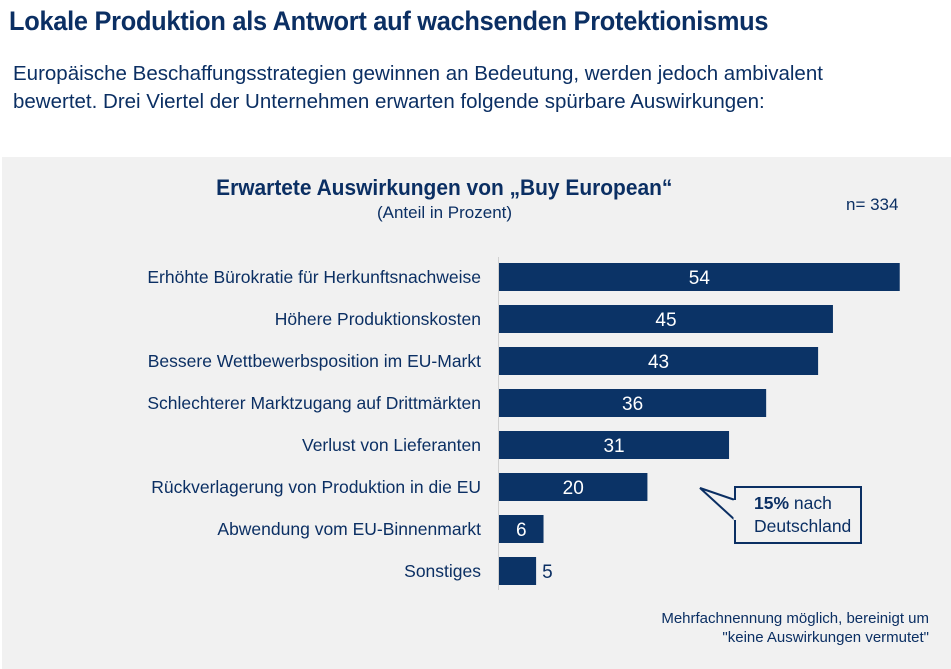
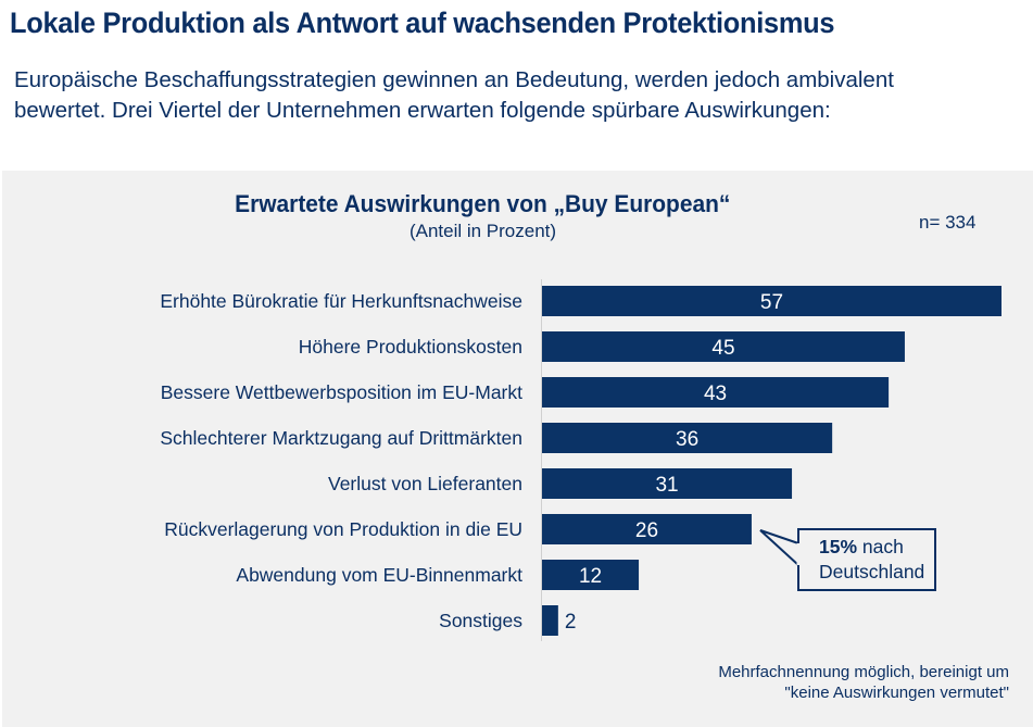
Erhöhte Bürokratie für Herkunftsnachweise: 54 -> 57
Rückverlagerung von Produktion in die EU: 20 -> 26
Abwendung vom EU-Binnenmarkt: 6 -> 12
Sonstiges: 5 -> 2
